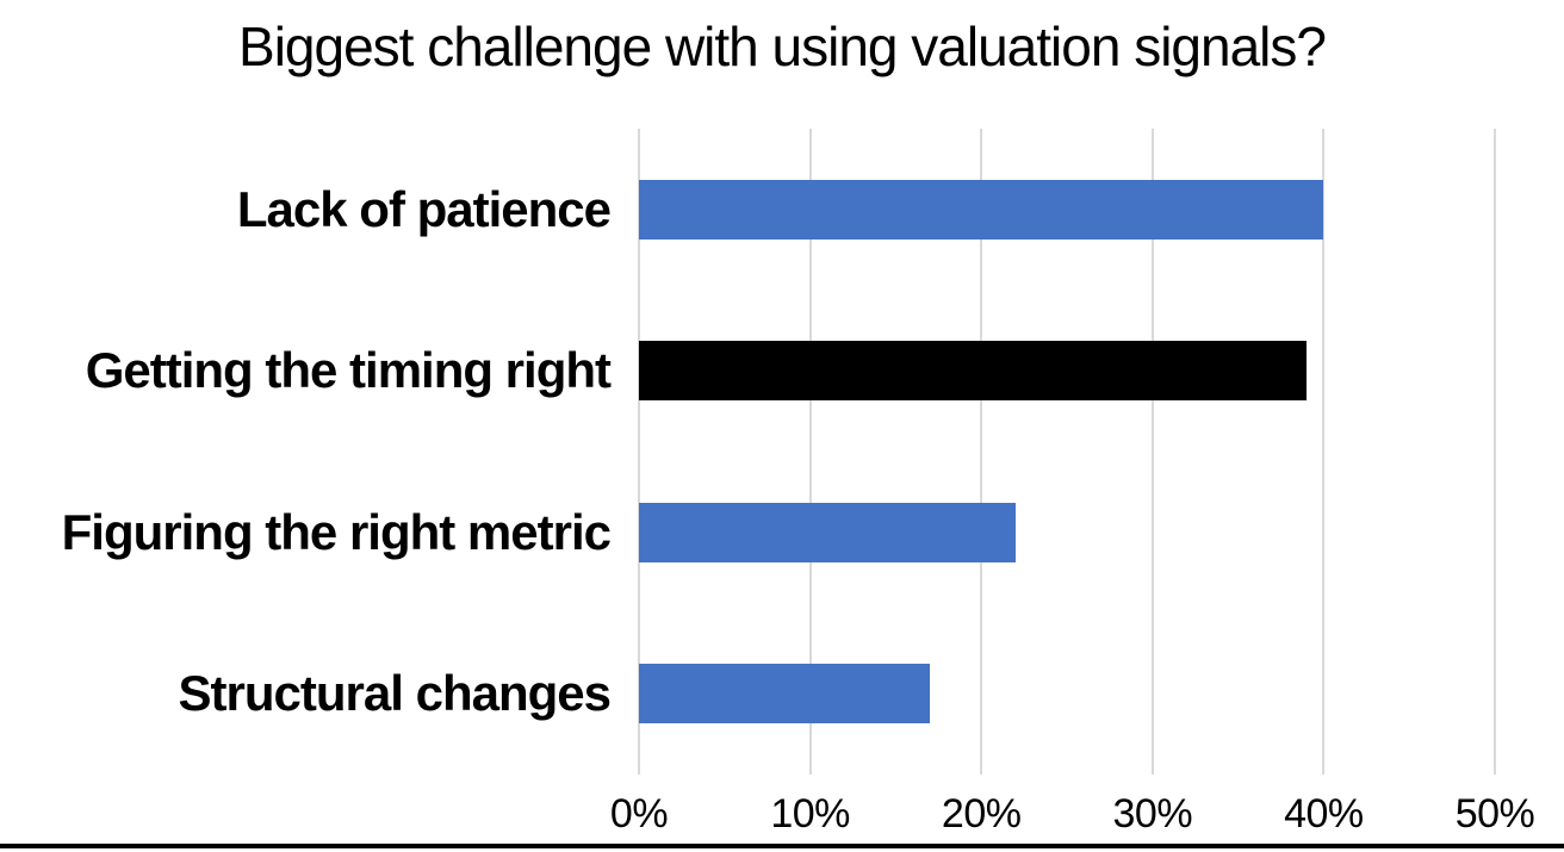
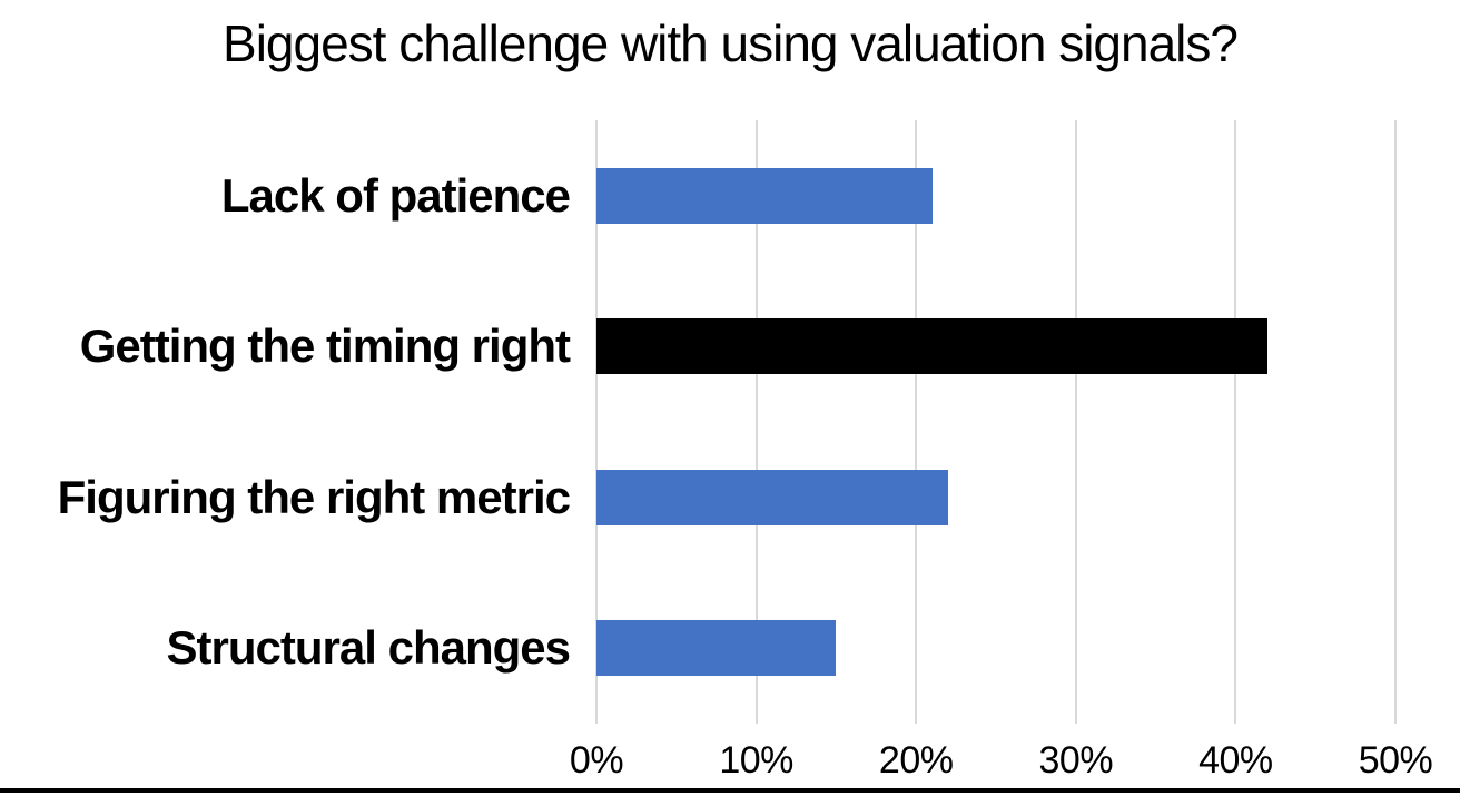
Lack of patience: 40% -> 21%
Getting the timing right: 39% -> 42%
Structural changes: 17% -> 15%
